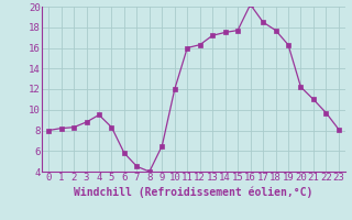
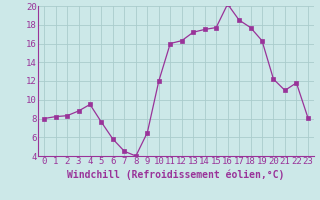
5: 8.3 -> 7.6
22: 9.7 -> 11.8
